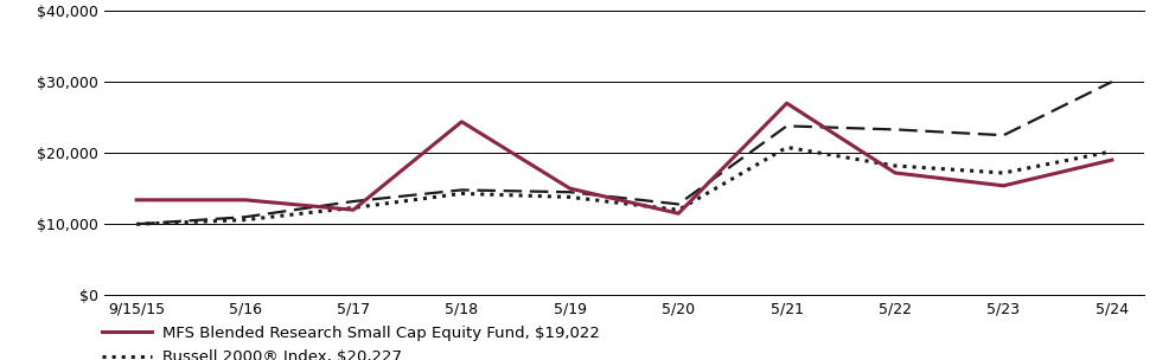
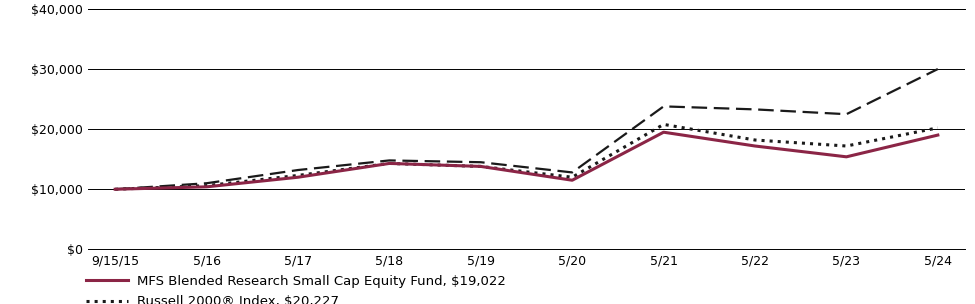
MFS Blended Research Small Cap Equity Fund, $19,022/9/15/15: $13,400 -> $10,000
MFS Blended Research Small Cap Equity Fund, $19,022/5/16: $13,400 -> $10,400
MFS Blended Research Small Cap Equity Fund, $19,022/5/18: $24,400 -> $14,300
MFS Blended Research Small Cap Equity Fund, $19,022/5/19: $15,000 -> $13,800
MFS Blended Research Small Cap Equity Fund, $19,022/5/21: $27,000 -> $19,500
